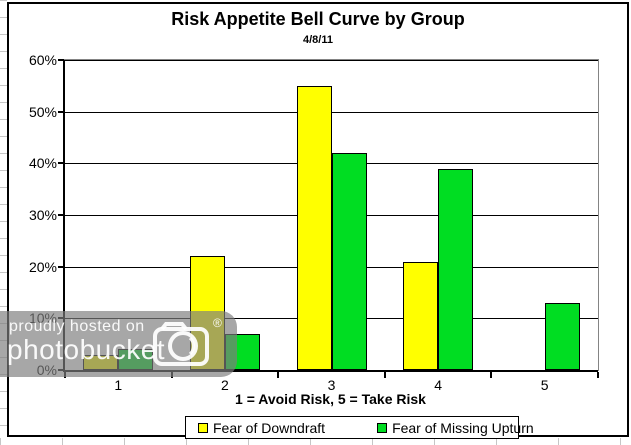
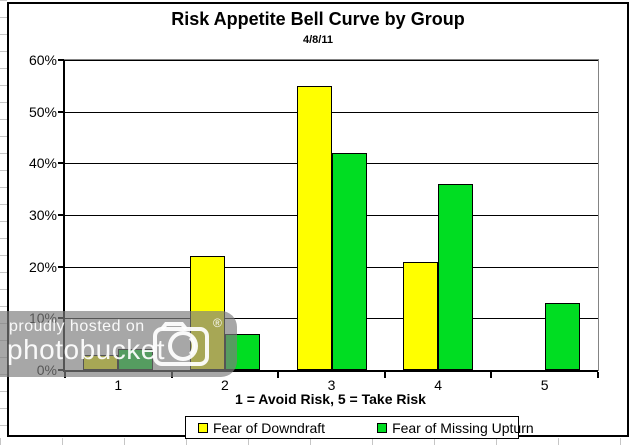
Fear of Missing Upturn/4: 39% -> 36%
